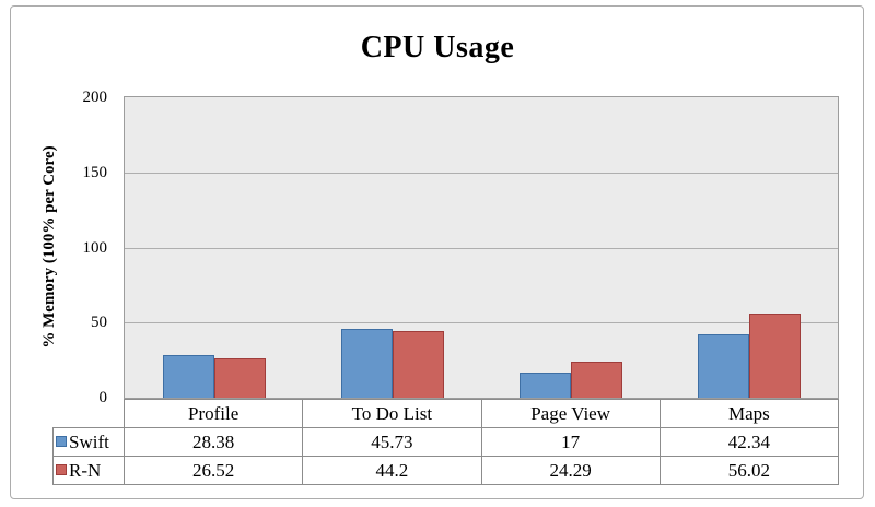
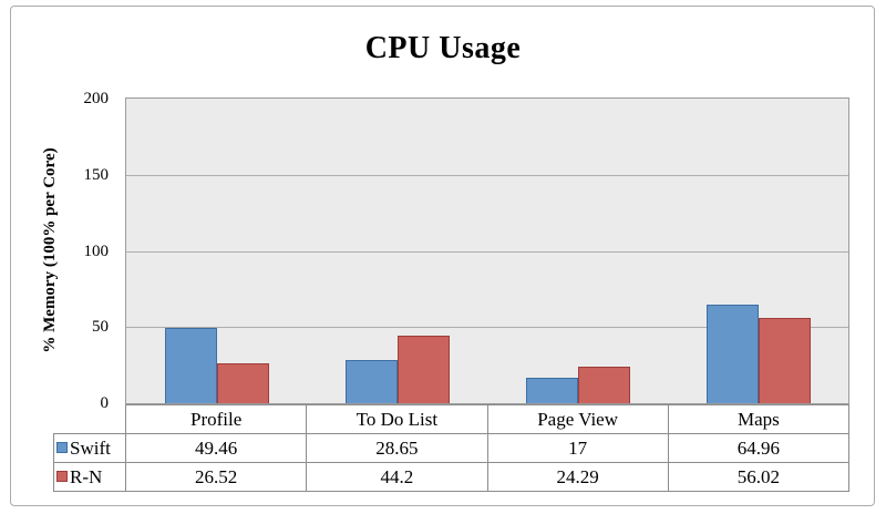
Swift/Profile: 28.38 -> 49.46
Swift/To Do List: 45.73 -> 28.65
Swift/Maps: 42.34 -> 64.96
